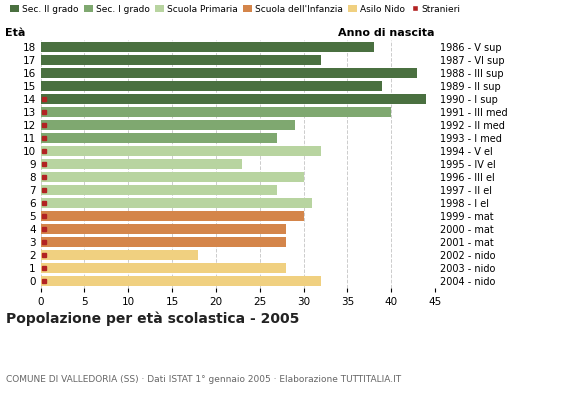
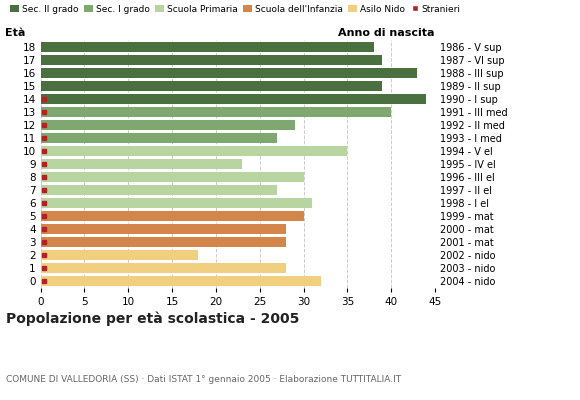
17: 32 -> 39
10: 32 -> 35
